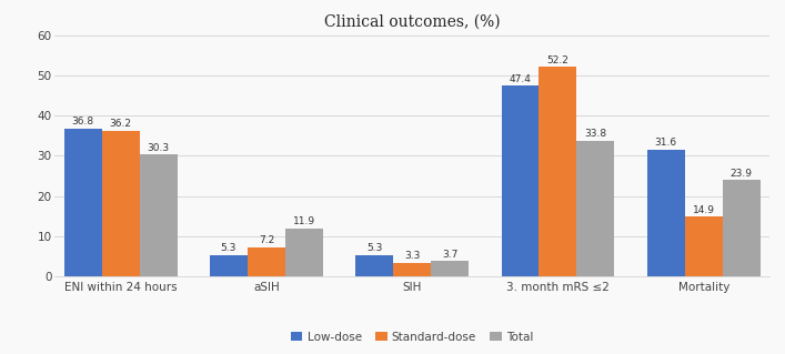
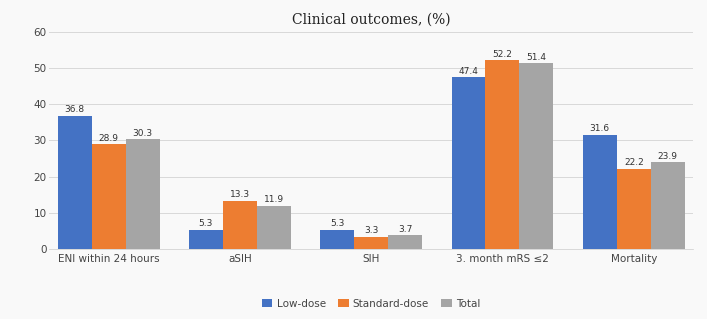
Standard-dose/ENI within 24 hours: 36.2 -> 28.9
Standard-dose/aSIH: 7.2 -> 13.3
Total/3. month mRS ≤2: 33.8 -> 51.4
Standard-dose/Mortality: 14.9 -> 22.2
